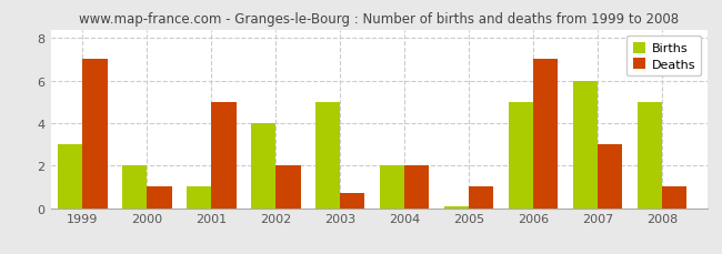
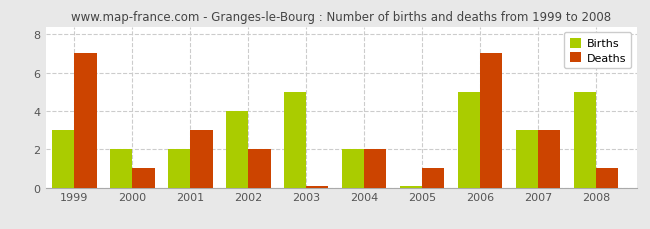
Births/2001: 1.0 -> 2.0
Deaths/2001: 5.0 -> 3.0
Deaths/2003: 0.7 -> 0.1
Births/2007: 6.0 -> 3.0
